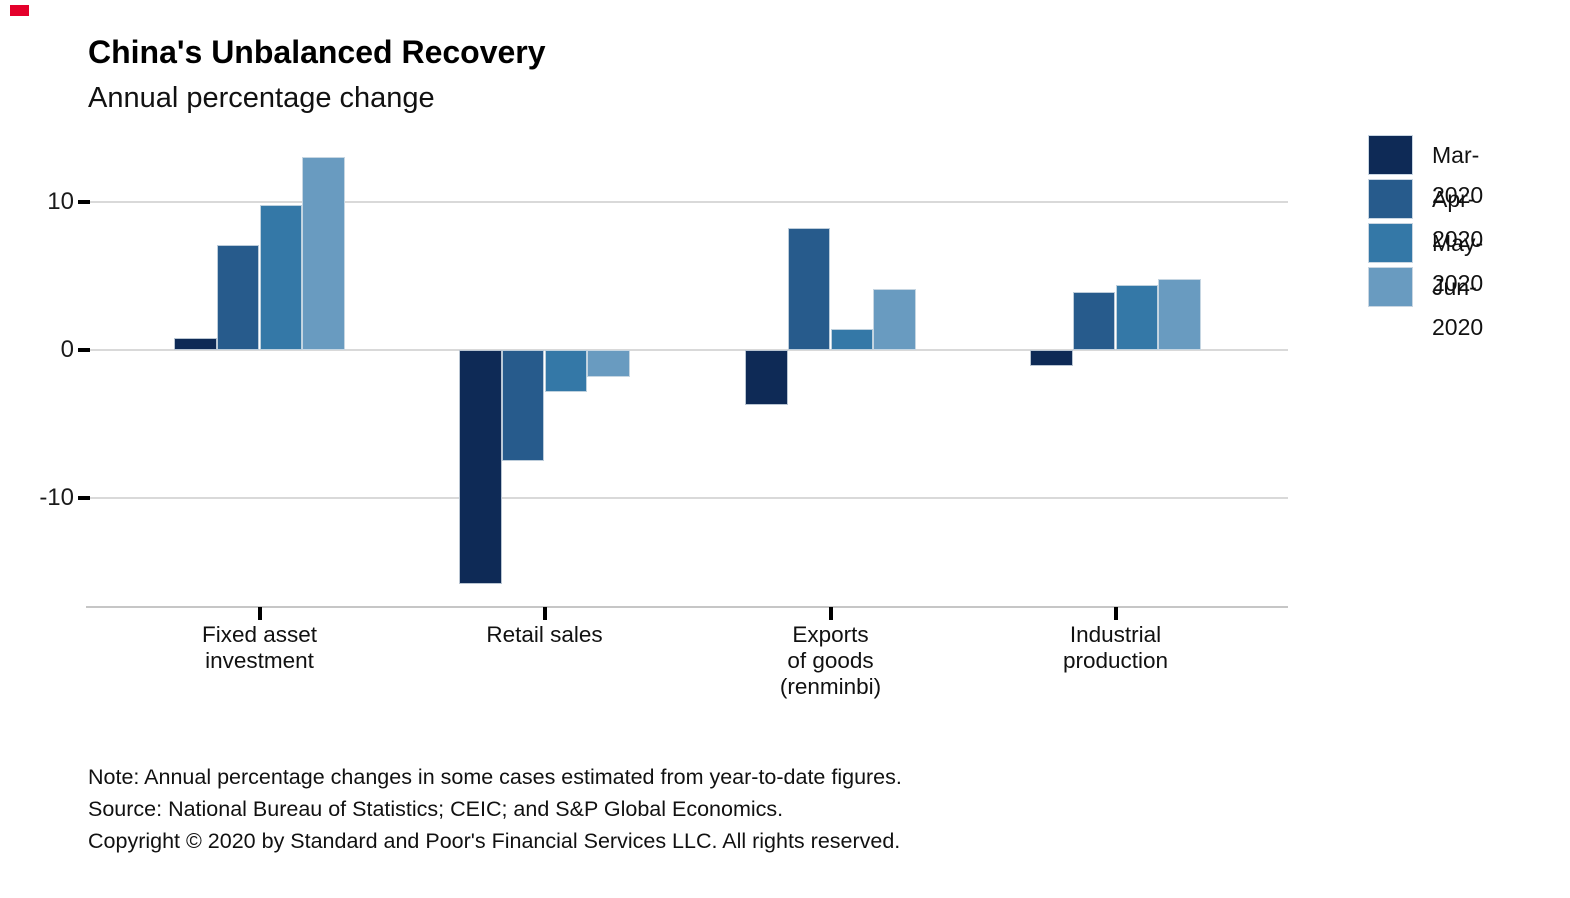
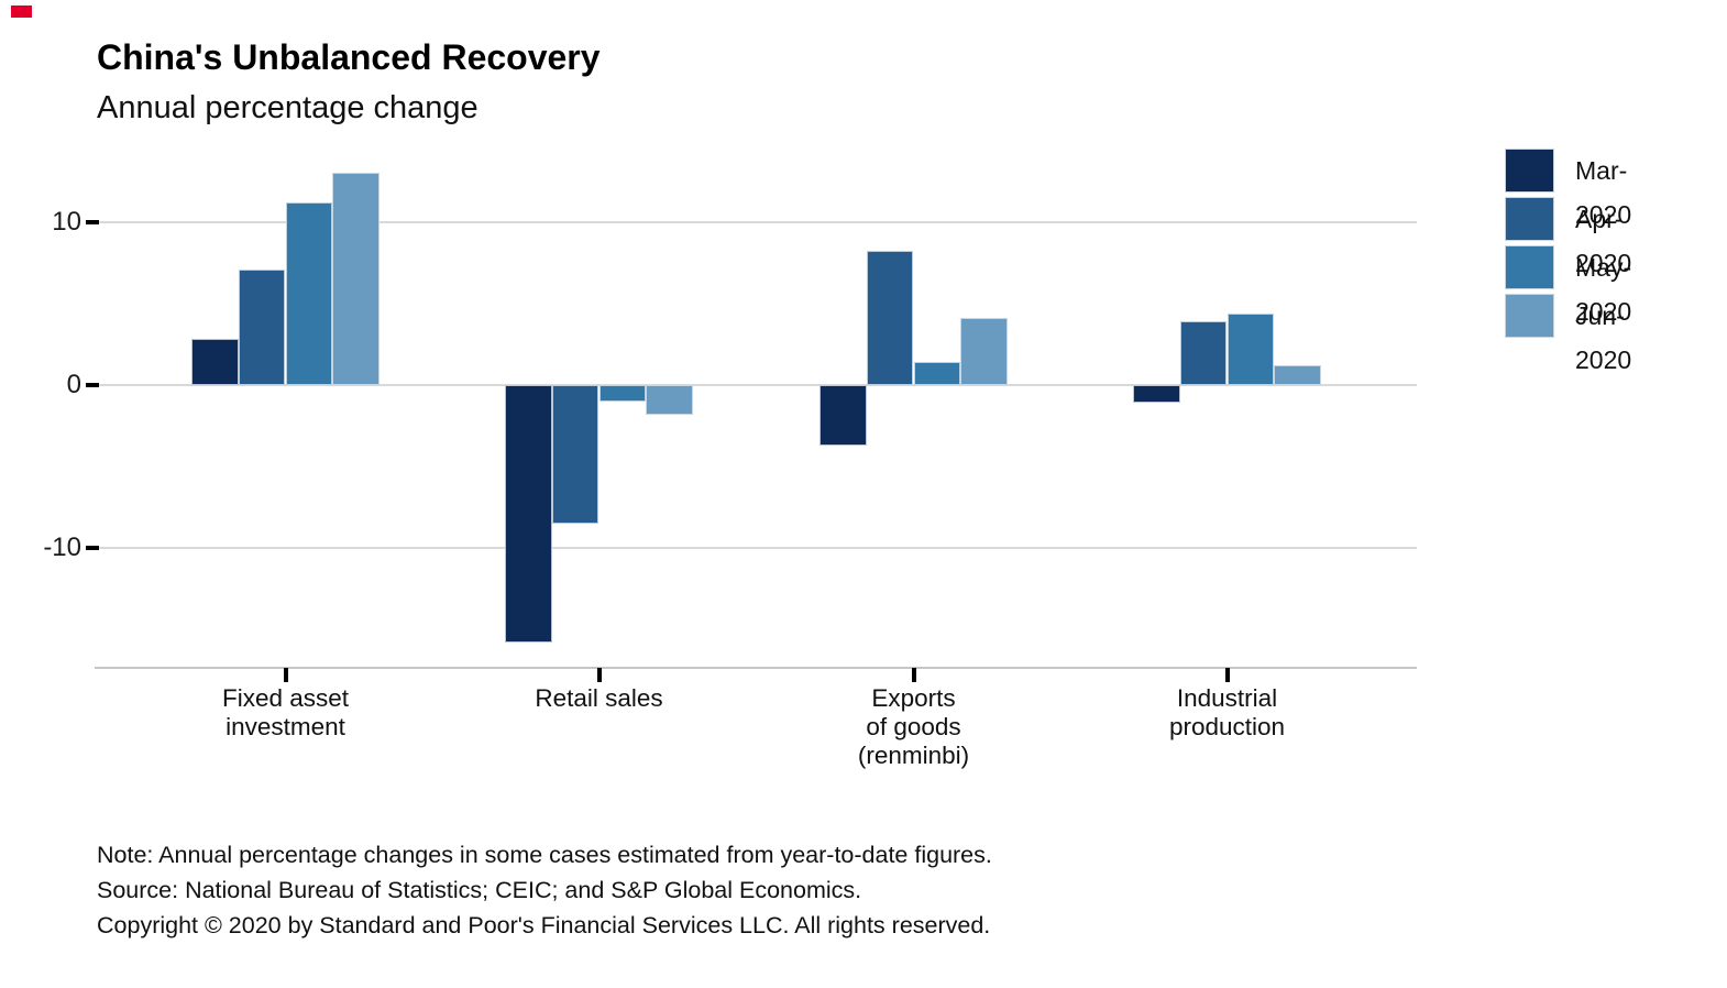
Mar-2020/Fixed asset investment: 0.8 -> 2.8
May-2020/Fixed asset investment: 9.8 -> 11.2
Apr-2020/Retail sales: -7.5 -> -8.5
May-2020/Retail sales: -2.8 -> -1.0
Jun-2020/Industrial production: 4.8 -> 1.2
